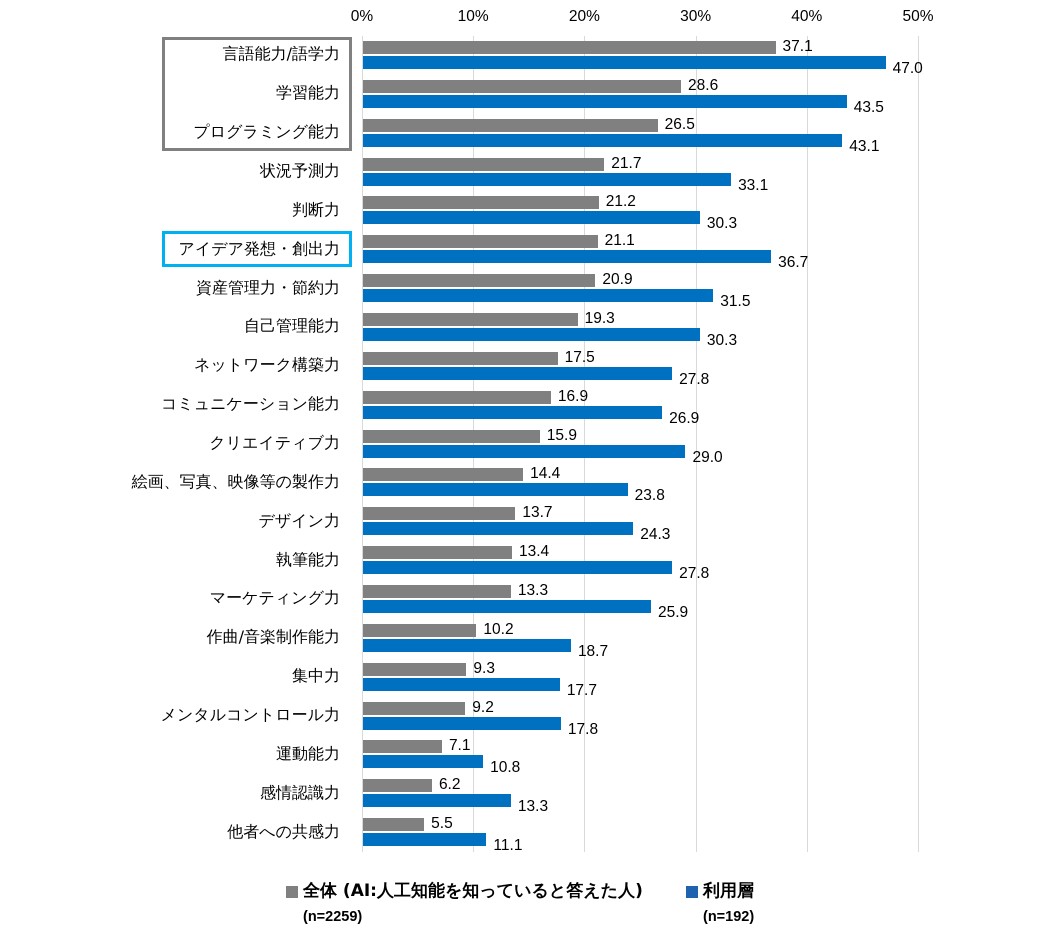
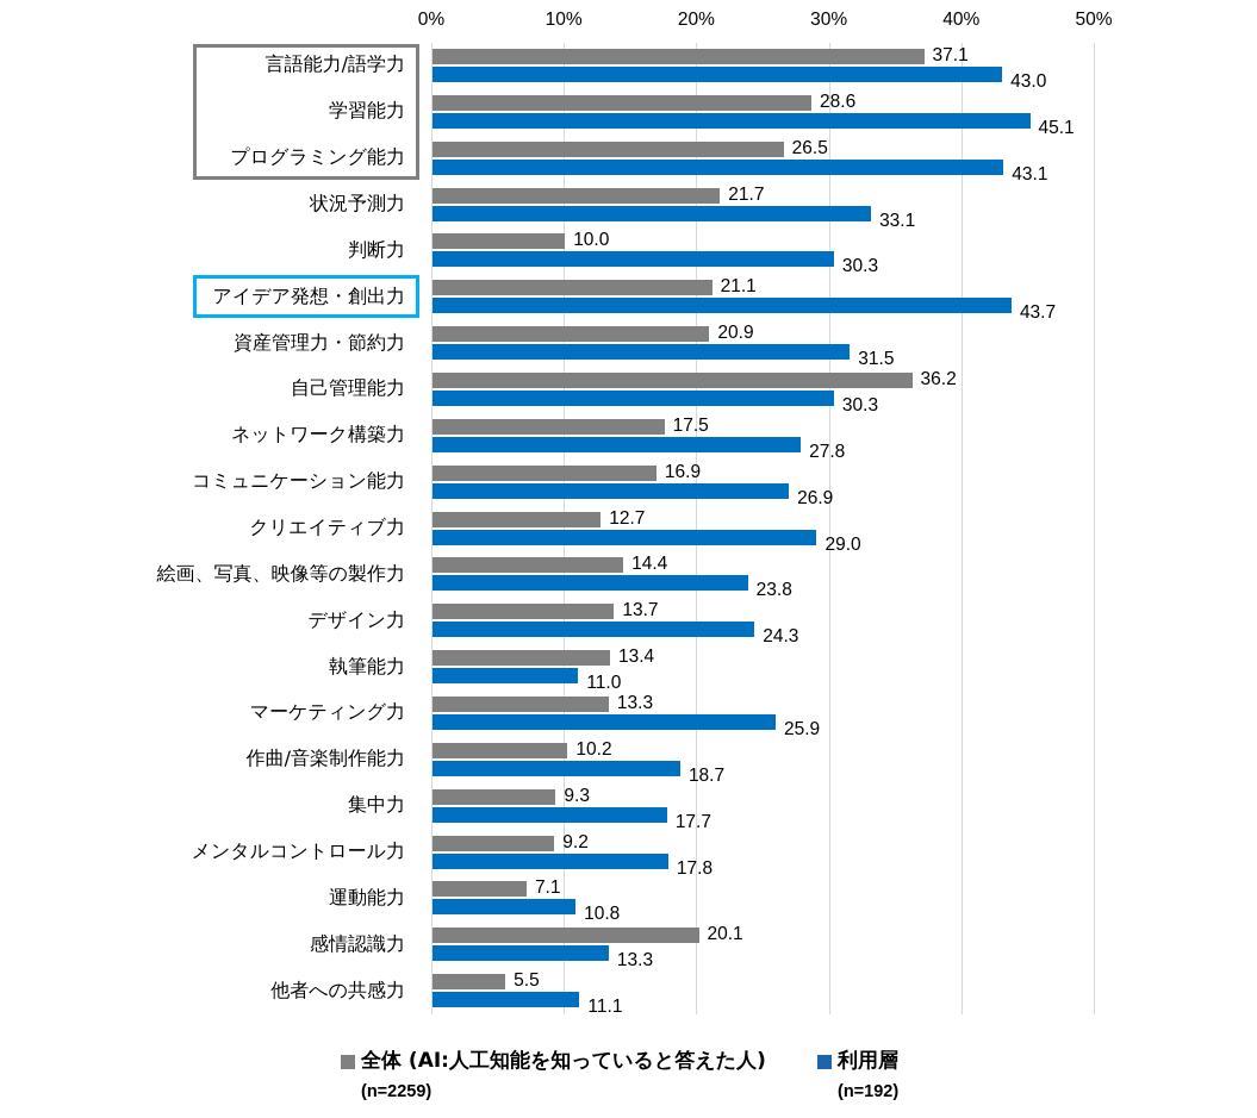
利用層/言語能力/語学力: 47.0 -> 43.0
利用層/学習能力: 43.5 -> 45.1
全体 (AI:人工知能を知っていると答えた人)/判断力: 21.2 -> 10.0
利用層/アイデア発想・創出力: 36.7 -> 43.7
全体 (AI:人工知能を知っていると答えた人)/自己管理能力: 19.3 -> 36.2
全体 (AI:人工知能を知っていると答えた人)/クリエイティブ力: 15.9 -> 12.7
利用層/執筆能力: 27.8 -> 11.0
全体 (AI:人工知能を知っていると答えた人)/感情認識力: 6.2 -> 20.1
